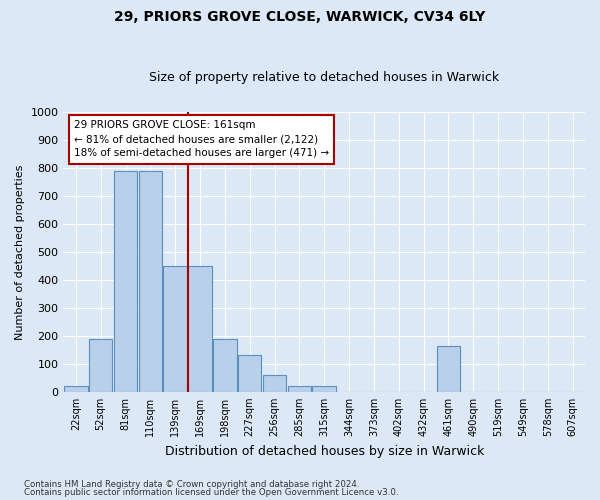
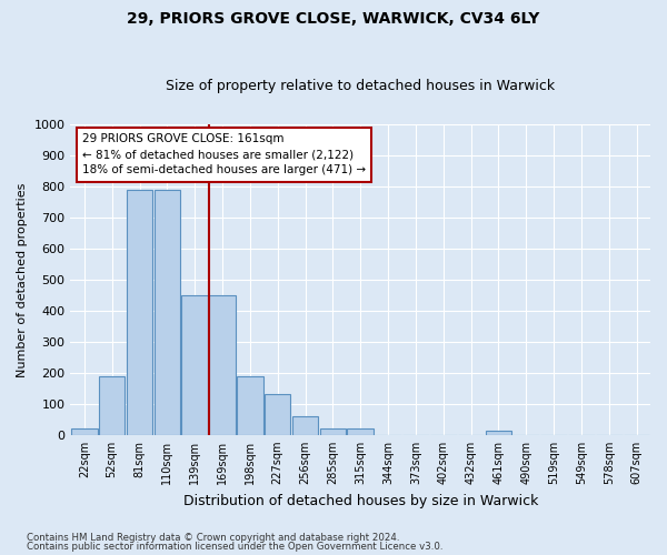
461sqm: 165 -> 15
